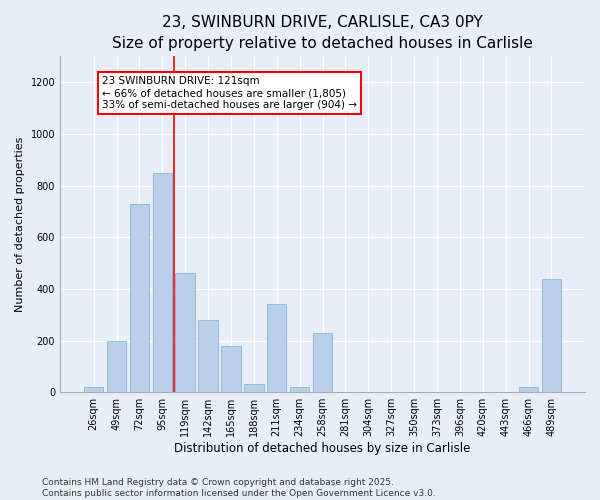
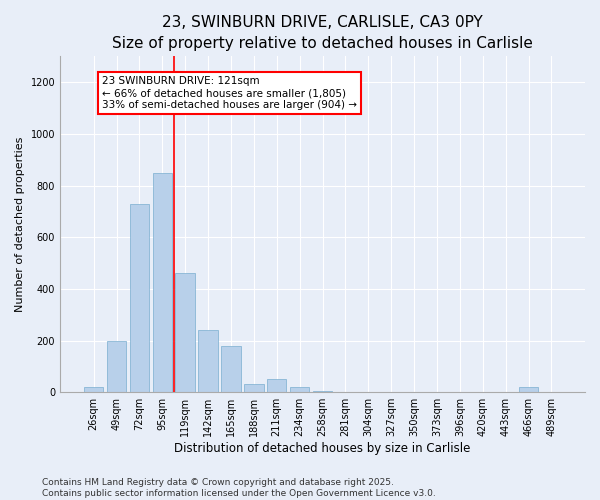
142sqm: 280 -> 240
211sqm: 340 -> 50
258sqm: 230 -> 5
489sqm: 440 -> 1
